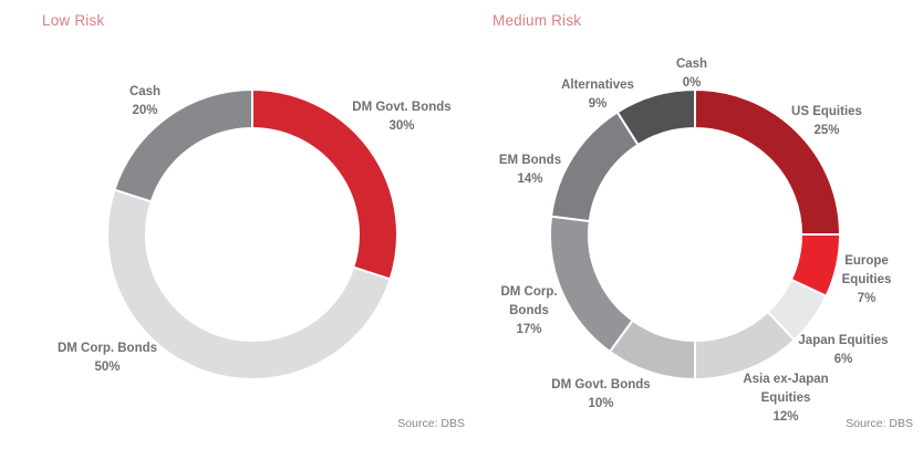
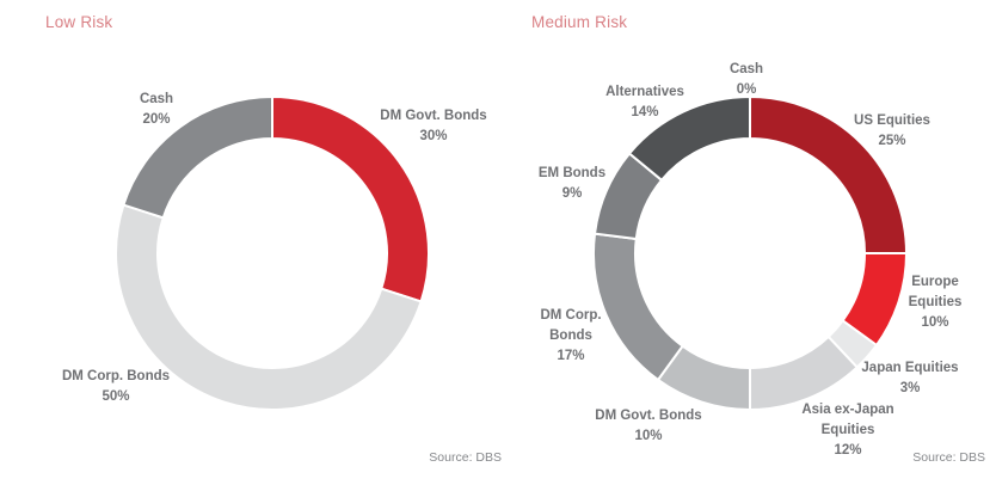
Medium Risk/Europe Equities: 7% -> 10%
Medium Risk/Japan Equities: 6% -> 3%
Medium Risk/EM Bonds: 14% -> 9%
Medium Risk/Alternatives: 9% -> 14%
